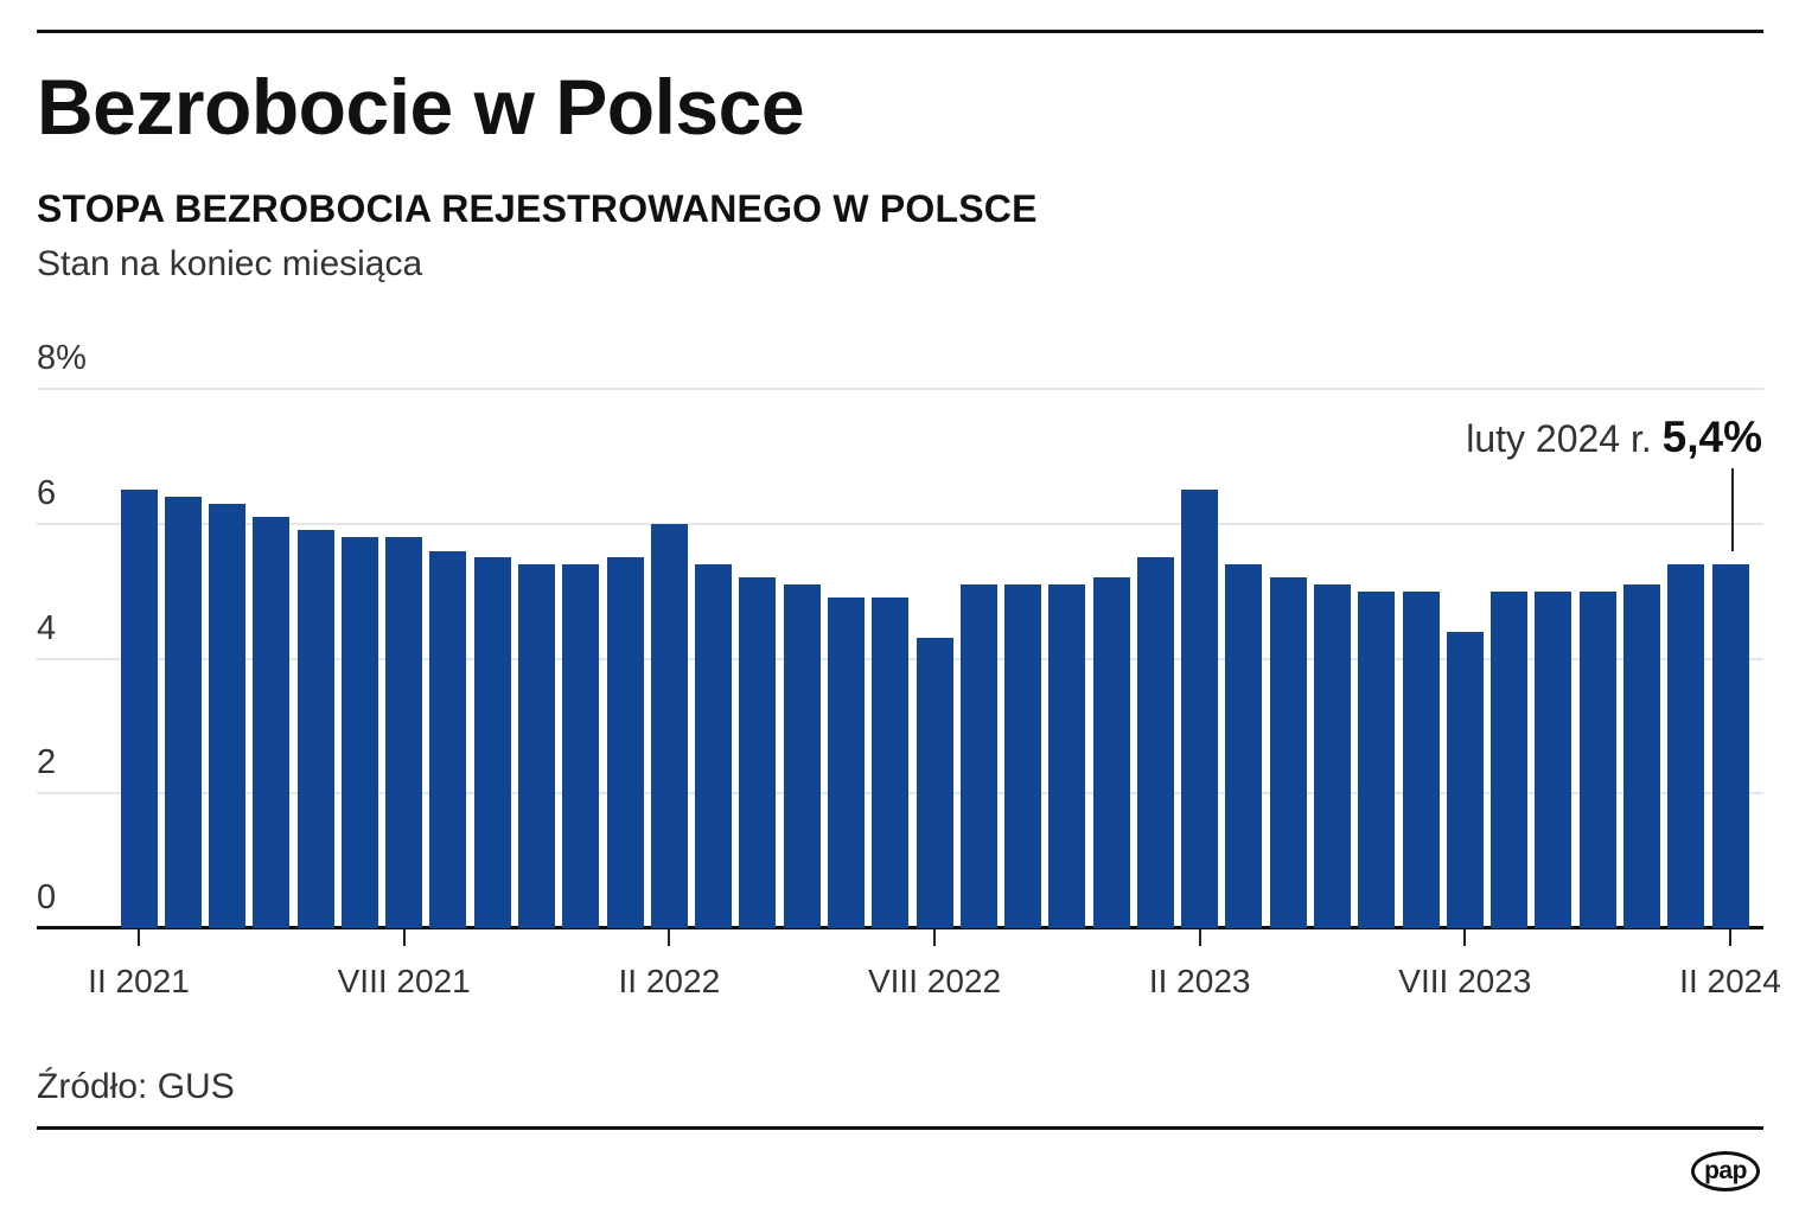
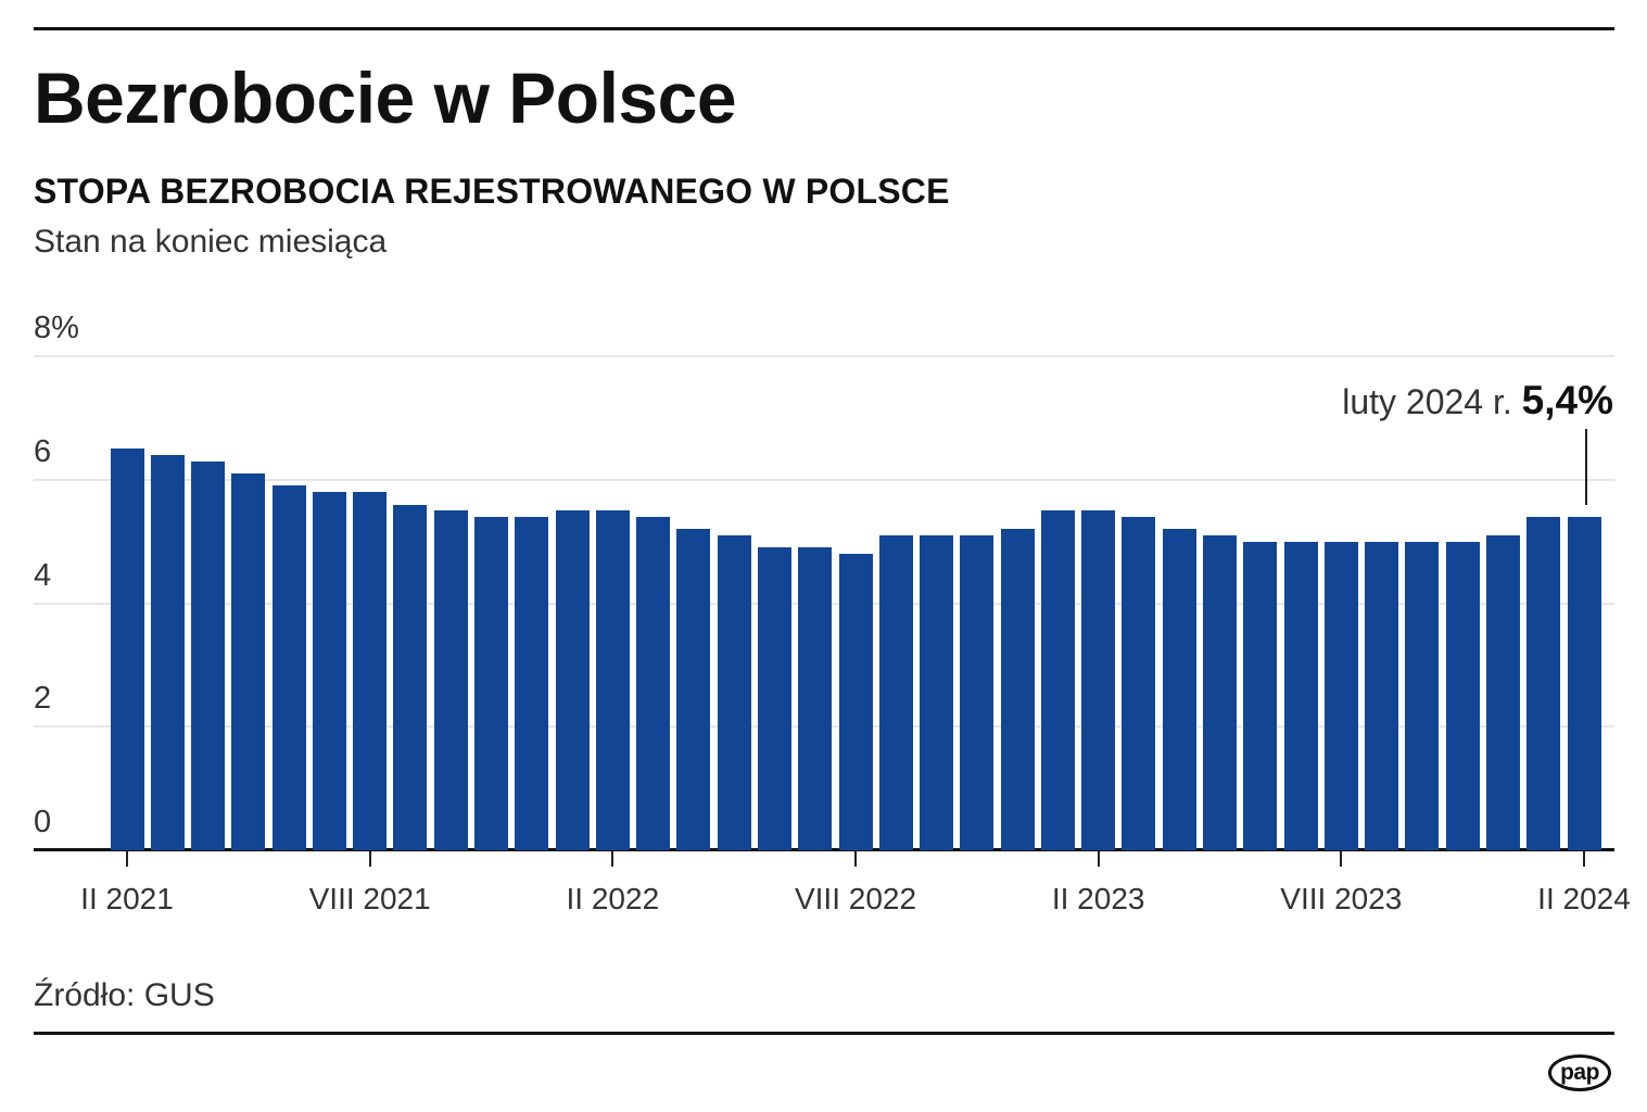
II 2022: 6.0% -> 5.5%
VIII 2022: 4.3% -> 4.8%
II 2023: 6.5% -> 5.5%
VIII 2023: 4.4% -> 5.0%
